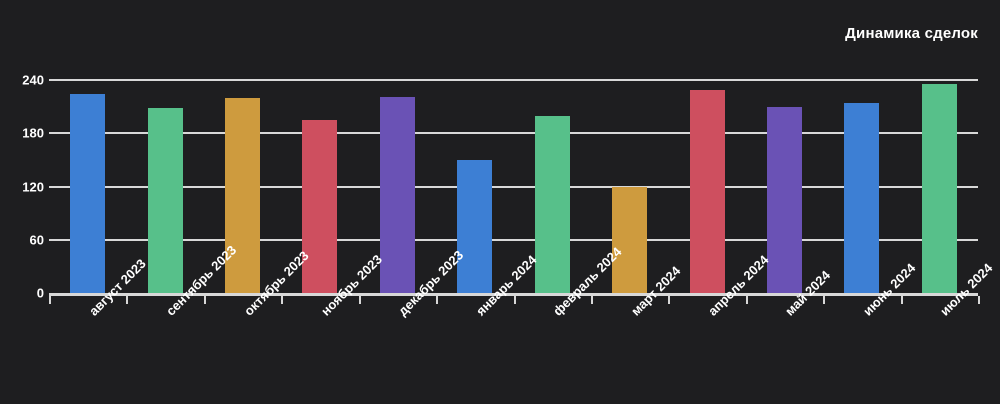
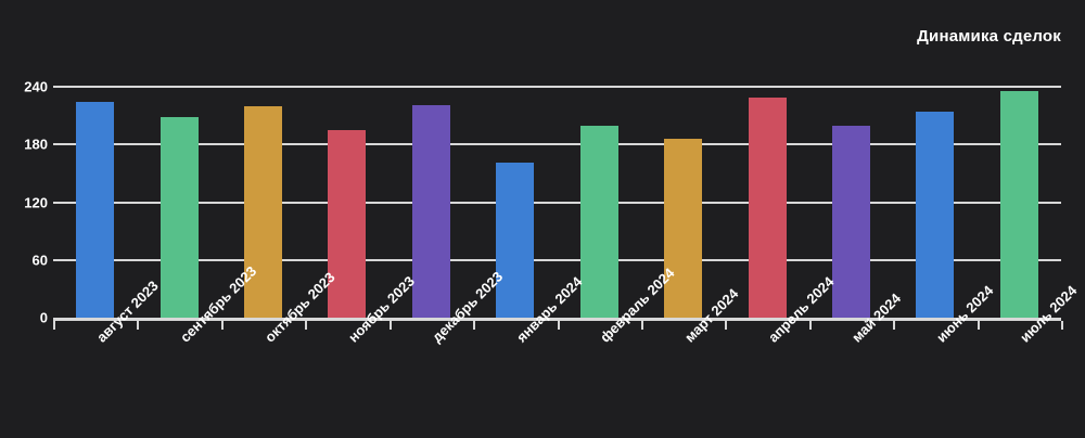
январь 2024: 150 -> 160
март 2024: 120 -> 190
май 2024: 210 -> 200
